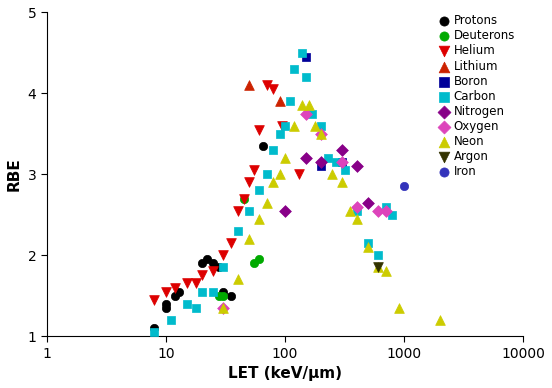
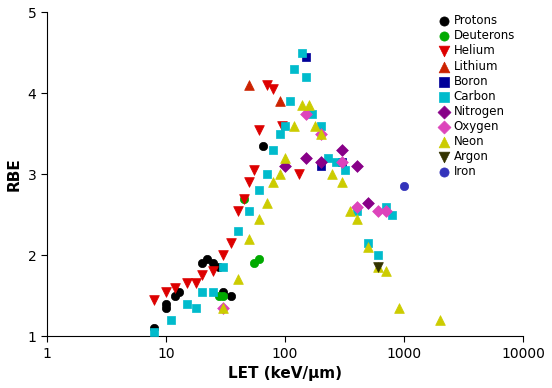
Nitrogen/100: 2.54 -> 3.10
